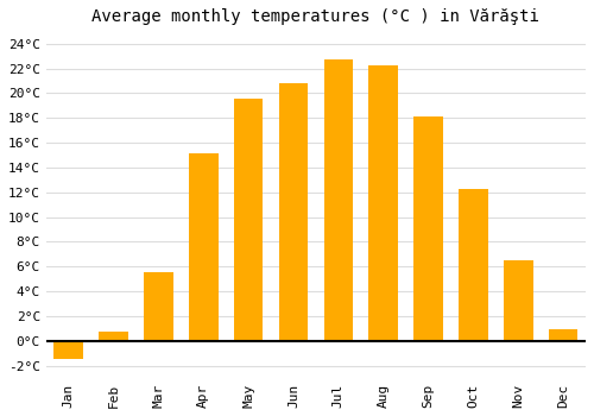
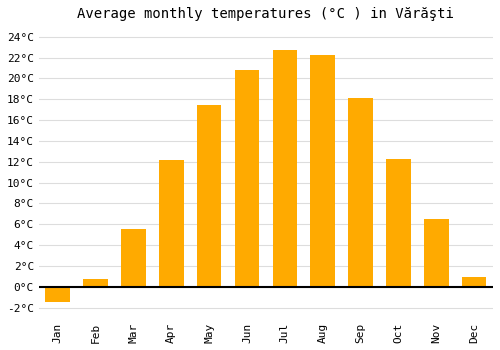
Apr: 15.1°C -> 12.2°C
May: 19.6°C -> 17.4°C
